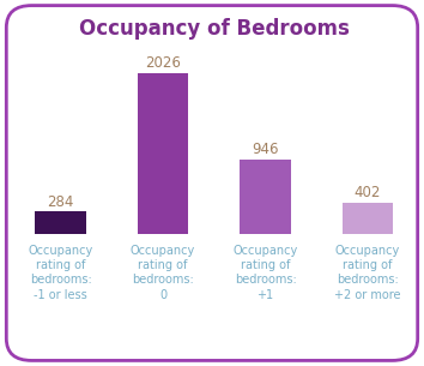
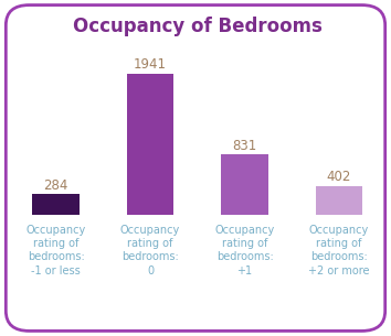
Occupancy rating of bedrooms: 0: 2026 -> 1941
Occupancy rating of bedrooms: +1: 946 -> 831
